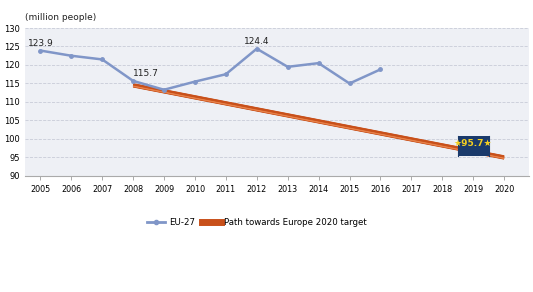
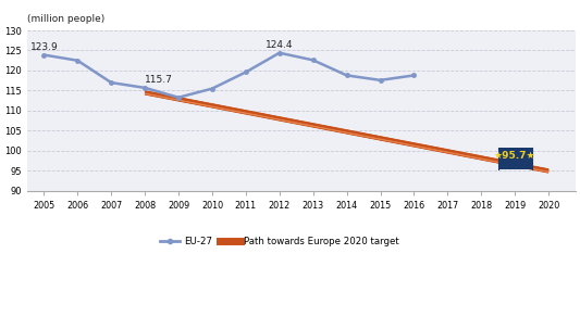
2007: 121.5 -> 117.0
2011: 117.5 -> 119.6
2013: 119.5 -> 122.6
2014: 120.5 -> 118.8
2015: 115.0 -> 117.6
